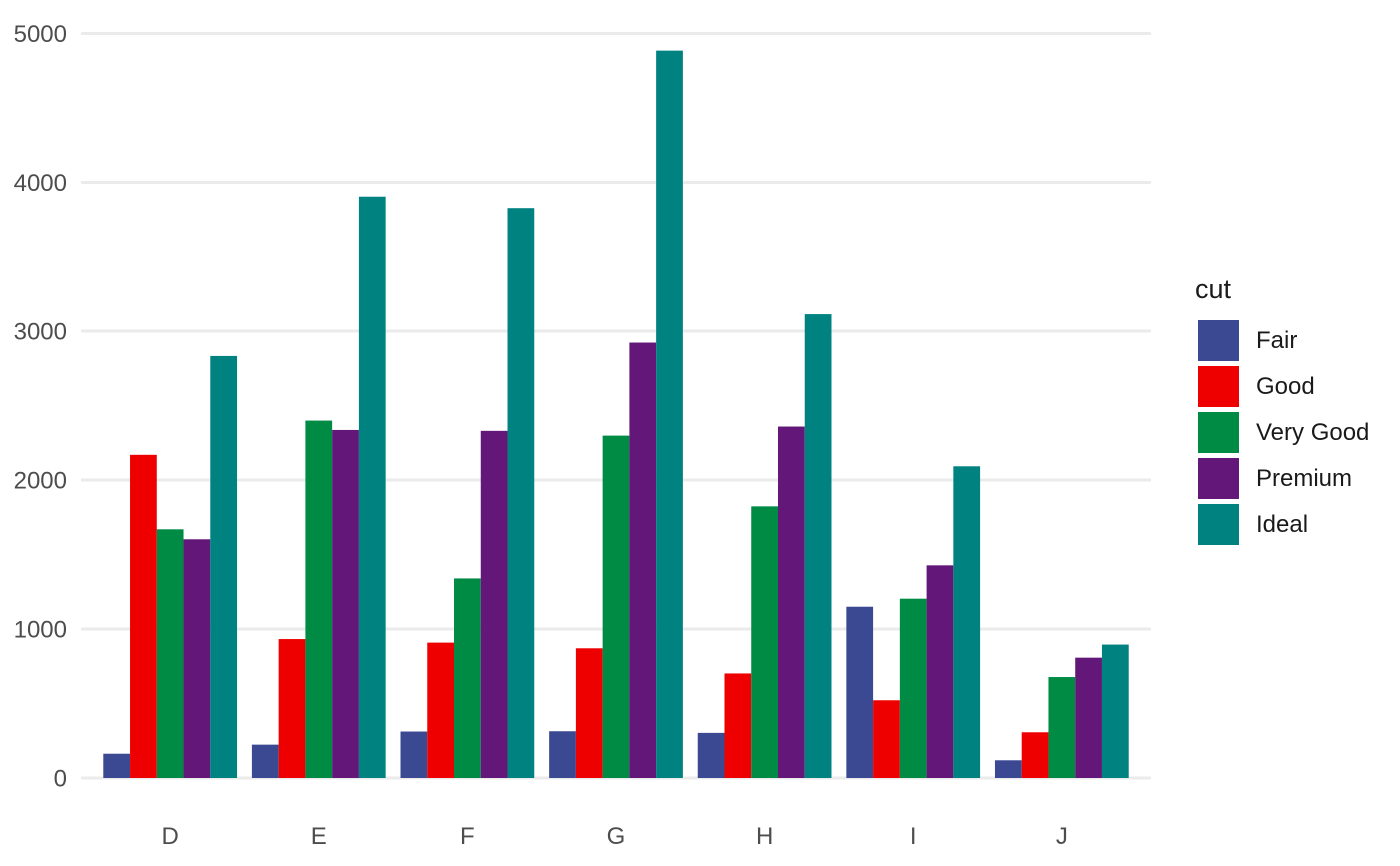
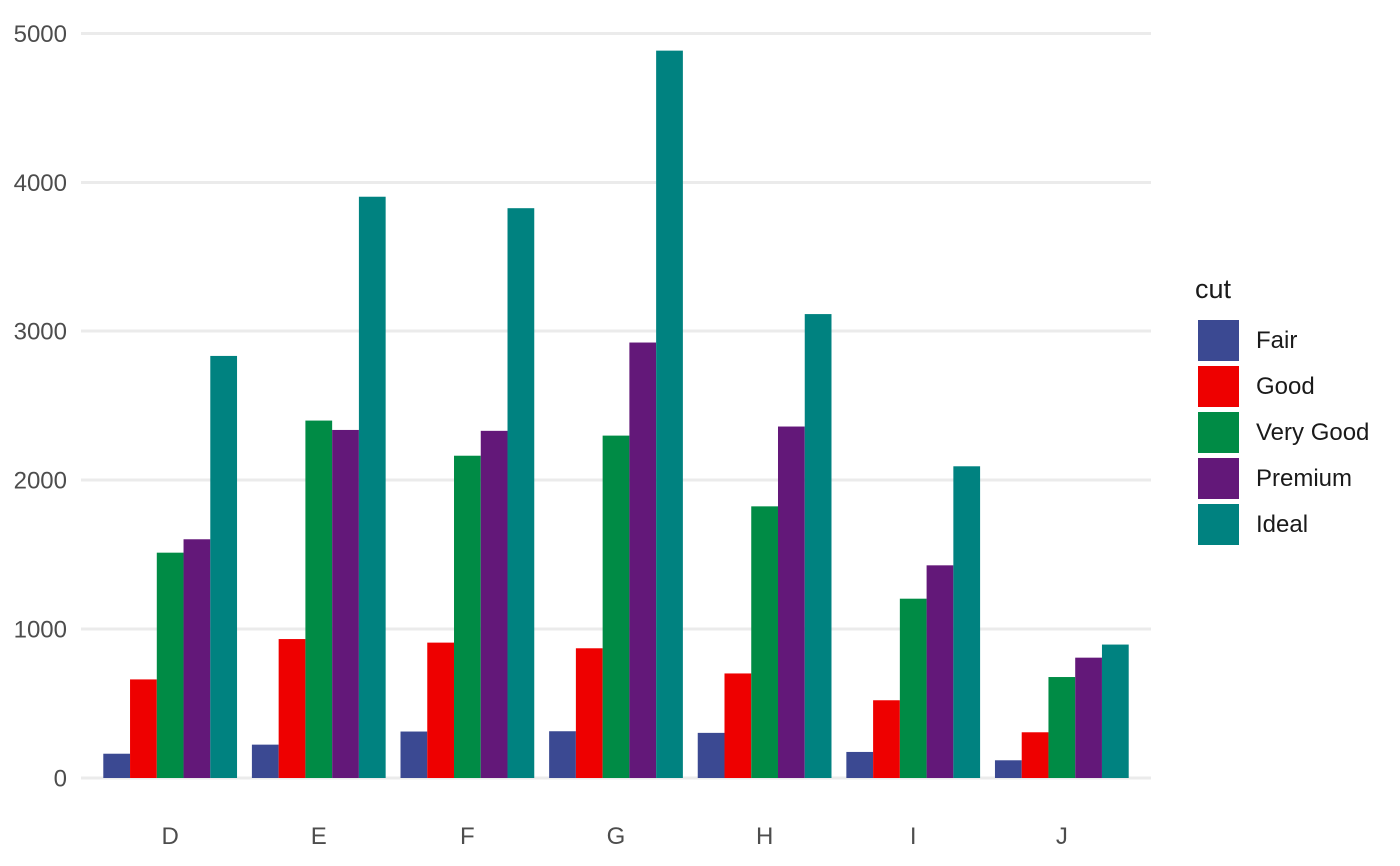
Good/D: 2170 -> 660
Very Good/D: 1670 -> 1510
Very Good/F: 1340 -> 2160
Fair/I: 1150 -> 180
